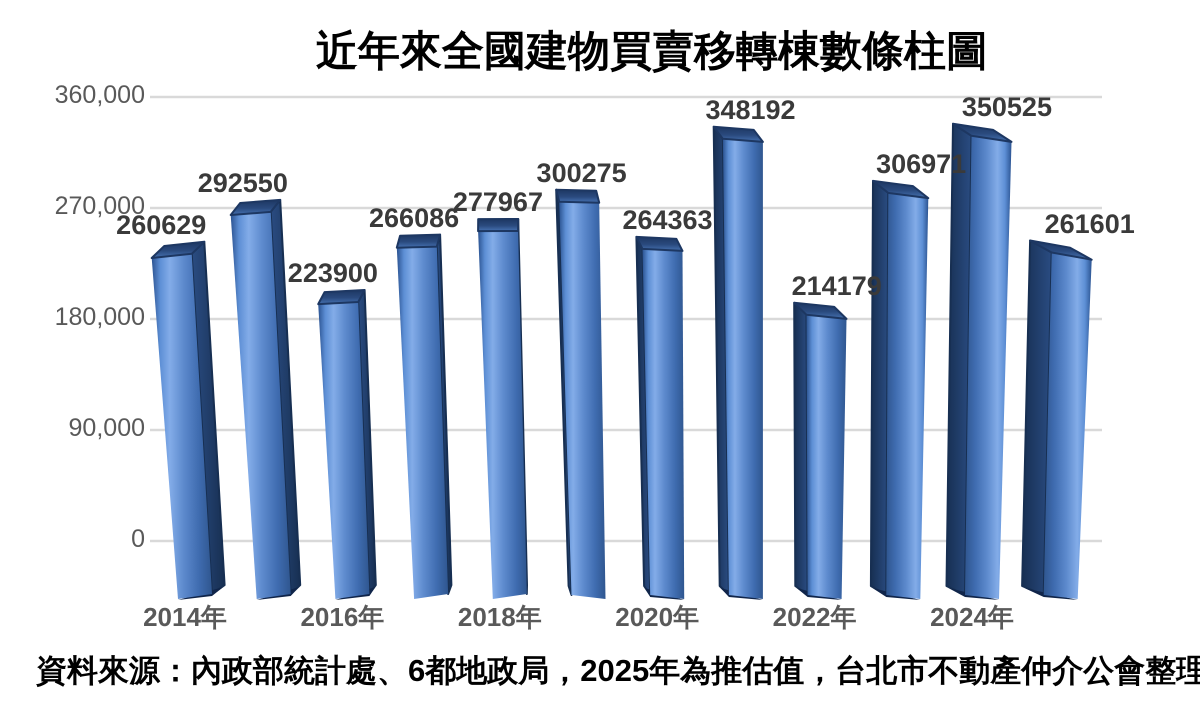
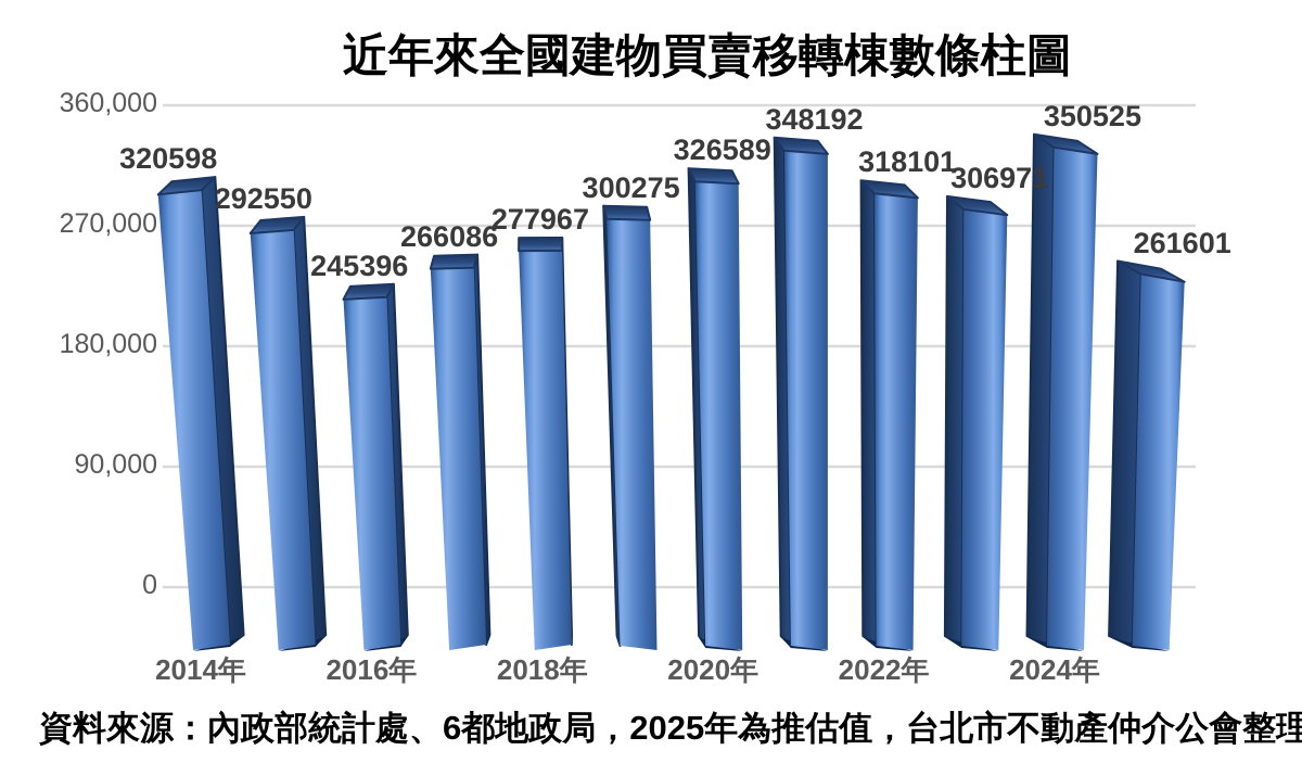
2014年: 260629 -> 320598
2016年: 223900 -> 245396
2020年: 264363 -> 326589
2022年: 214179 -> 318101
